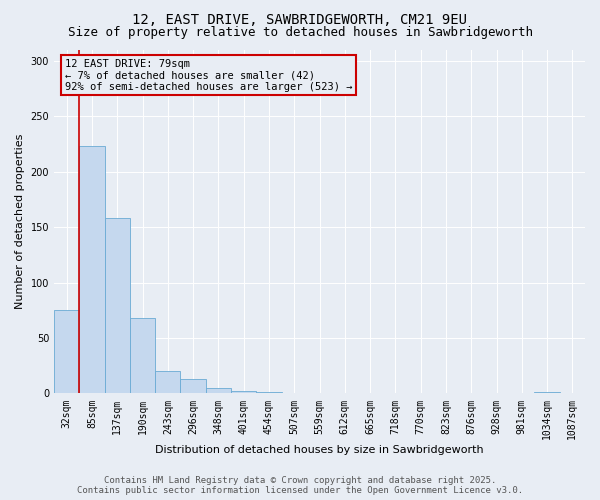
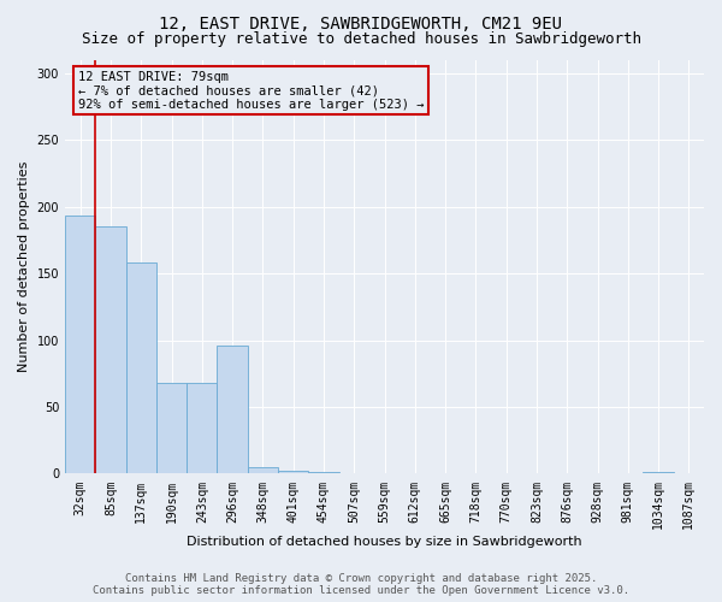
32sqm: 75 -> 194
85sqm: 223 -> 185
243sqm: 20 -> 68
296sqm: 13 -> 96
